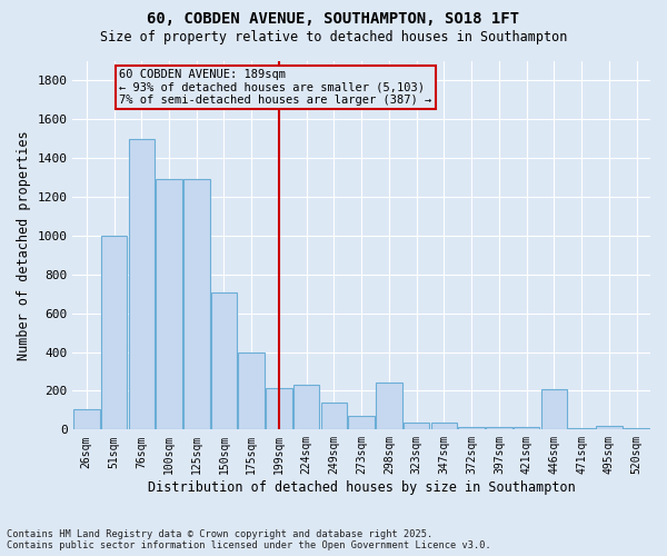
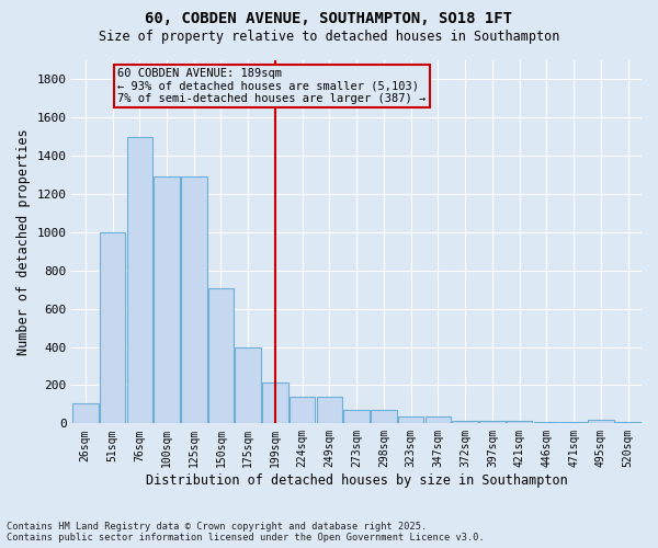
224sqm: 230 -> 140
298sqm: 240 -> 70
446sqm: 210 -> 0
